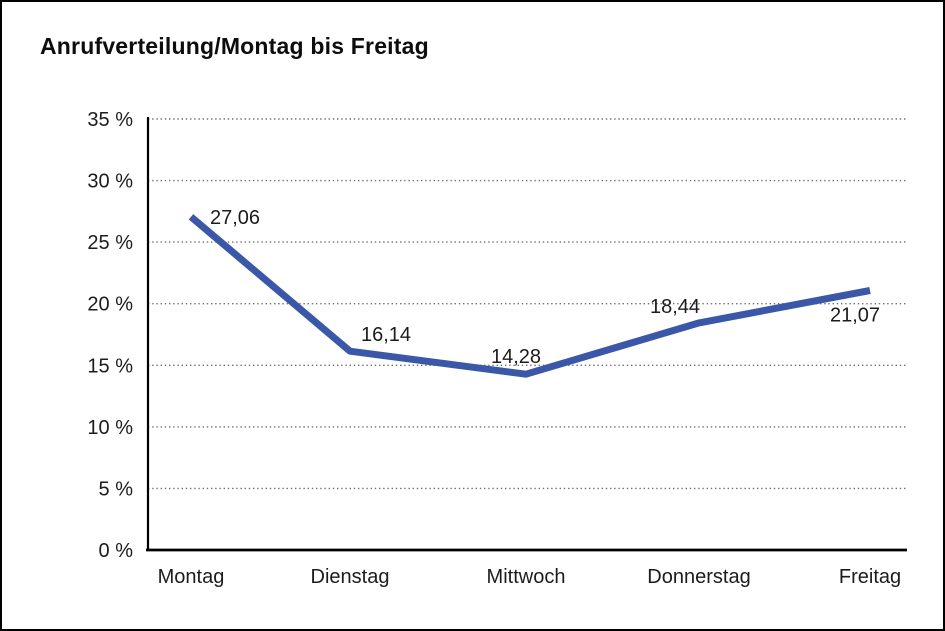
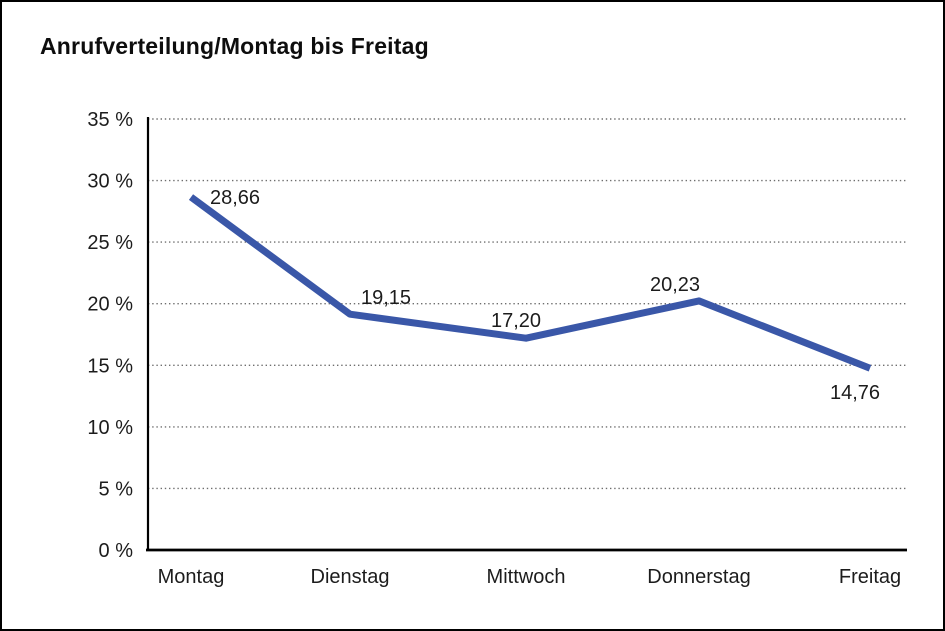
Montag: 27,06 -> 28,66
Dienstag: 16,14 -> 19,15
Mittwoch: 14,28 -> 17,20
Donnerstag: 18,44 -> 20,23
Freitag: 21,07 -> 14,76
